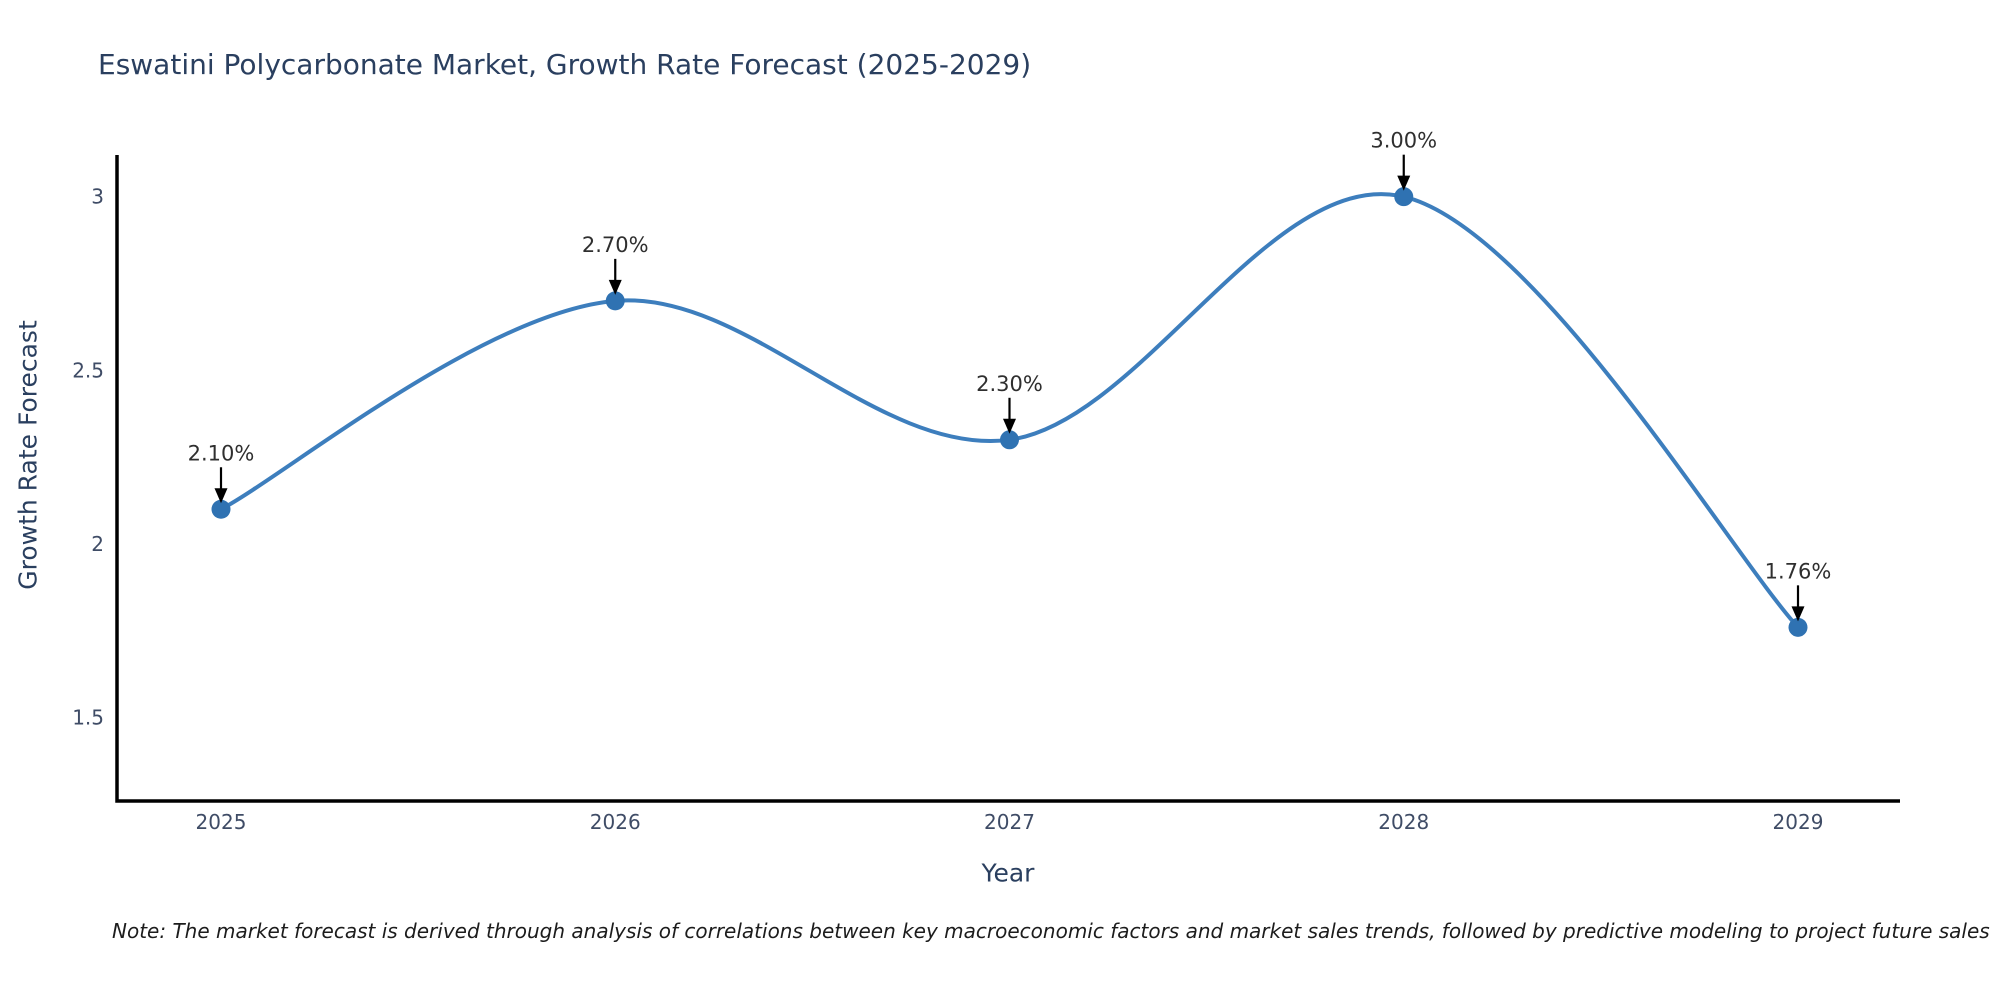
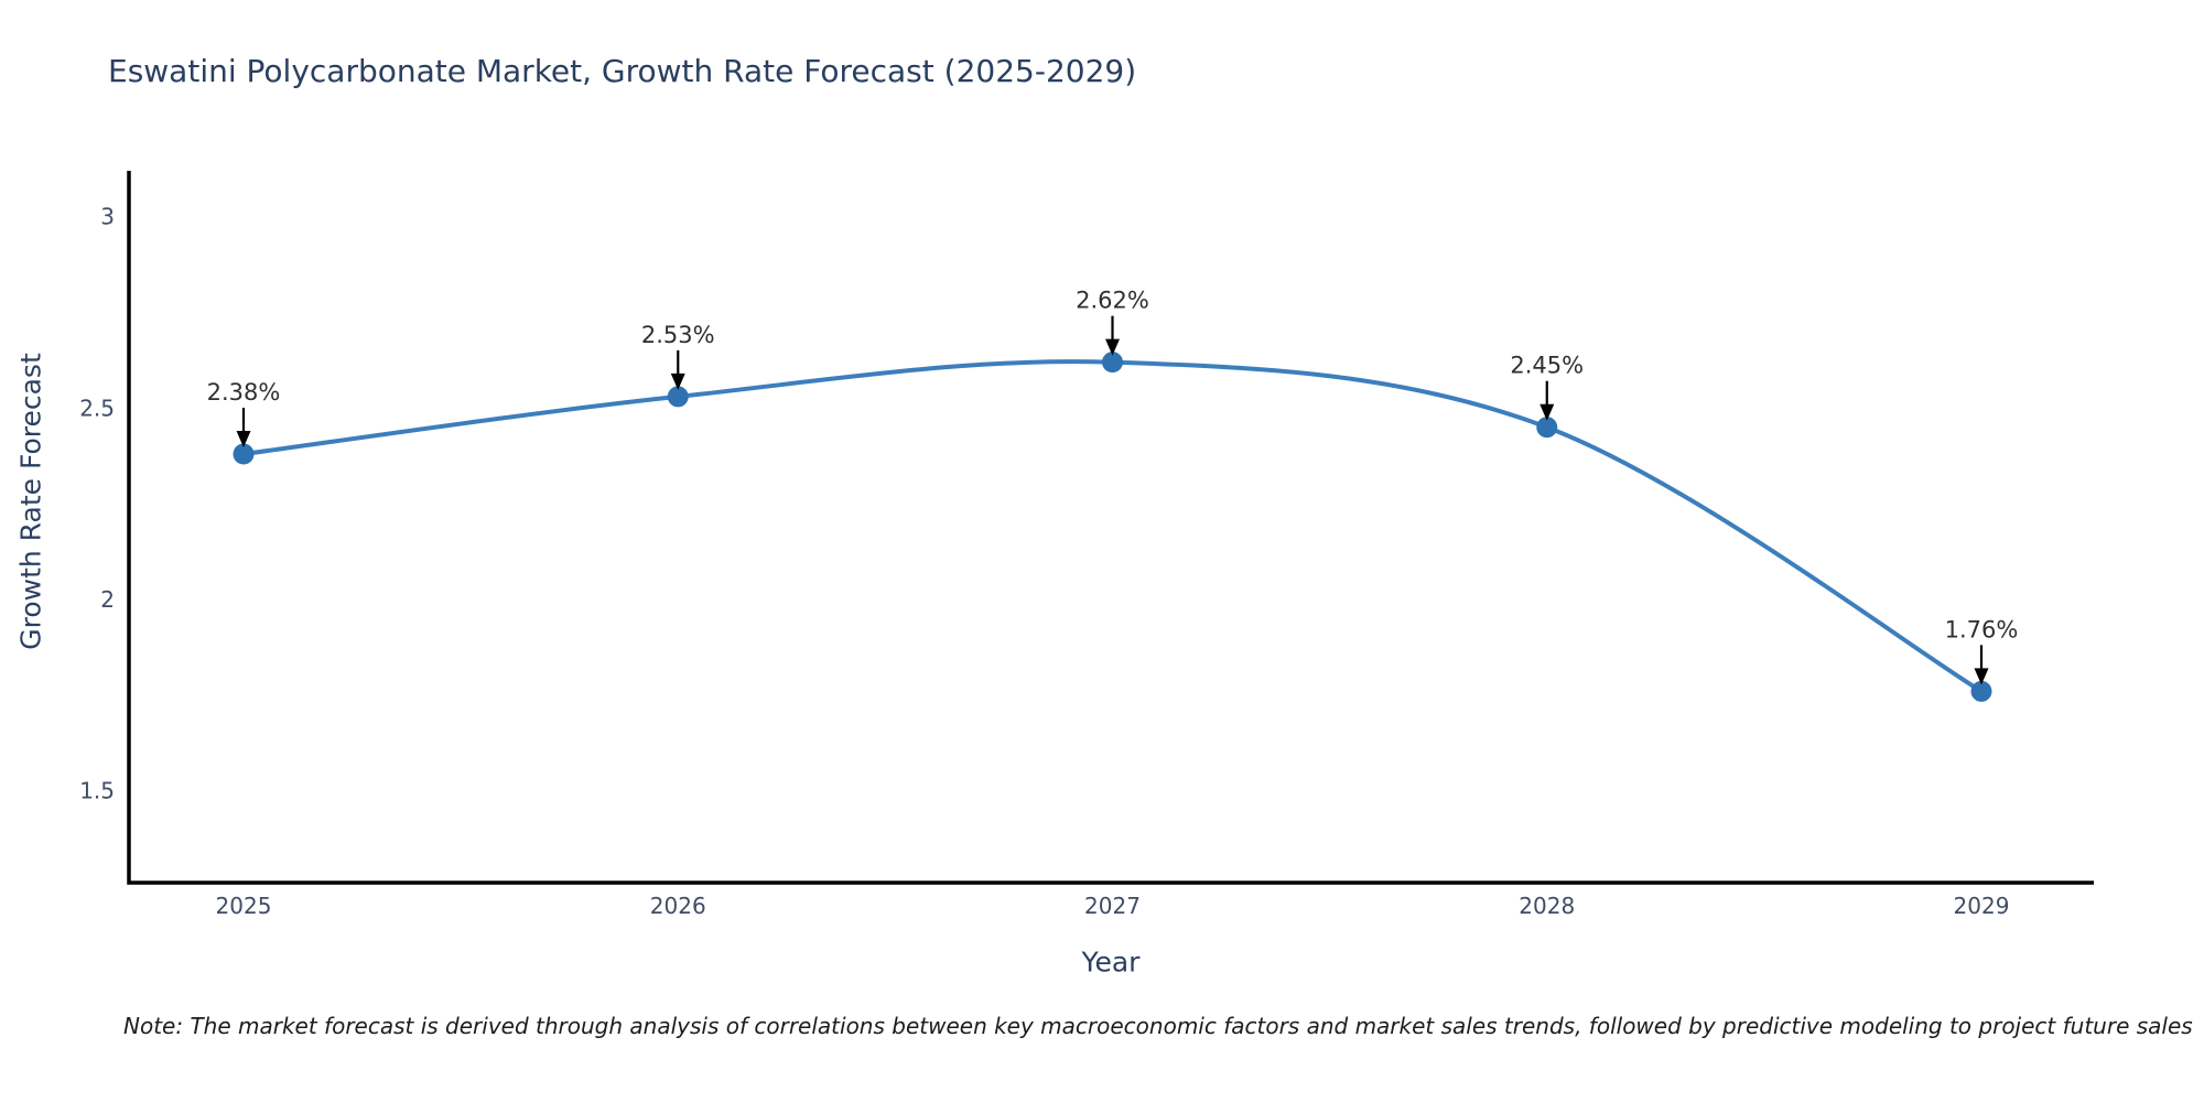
2025: 2.10% -> 2.38%
2026: 2.70% -> 2.53%
2027: 2.30% -> 2.62%
2028: 3.00% -> 2.45%
